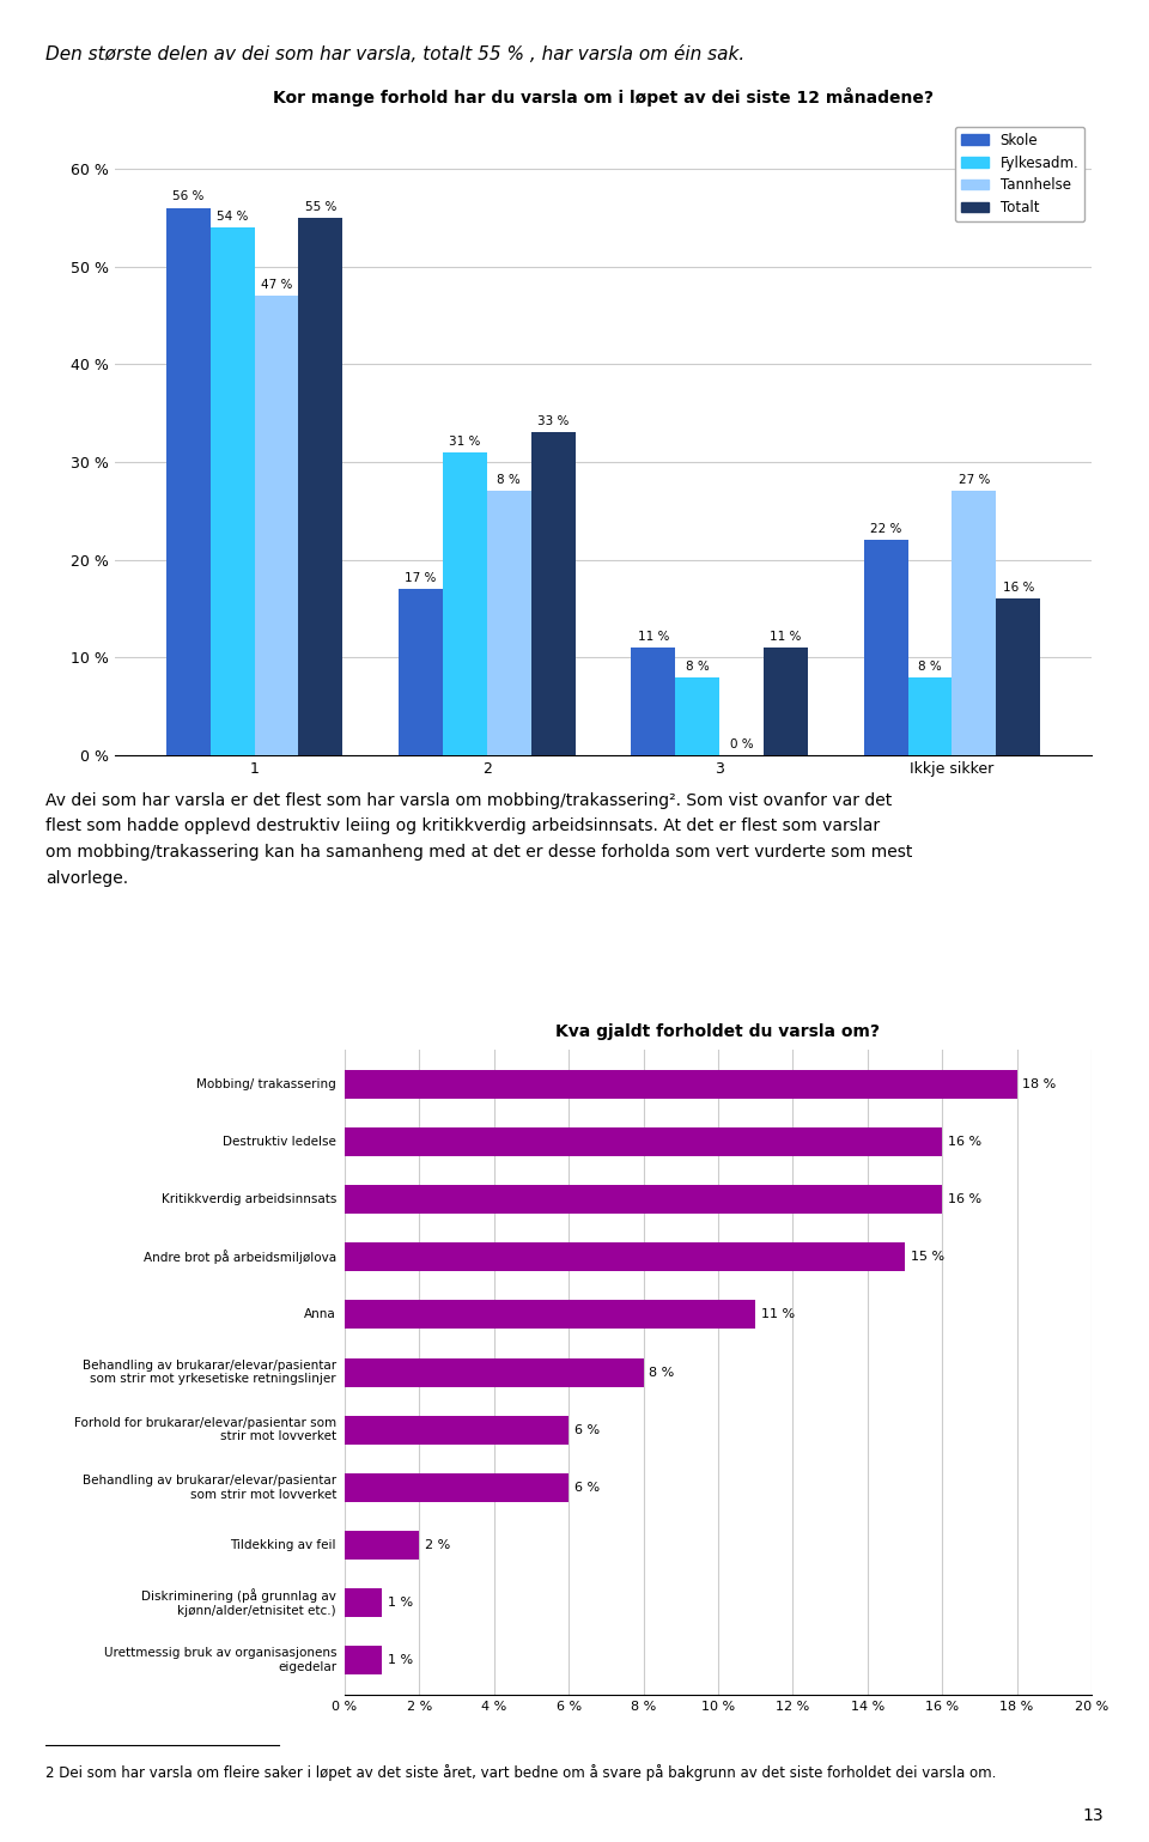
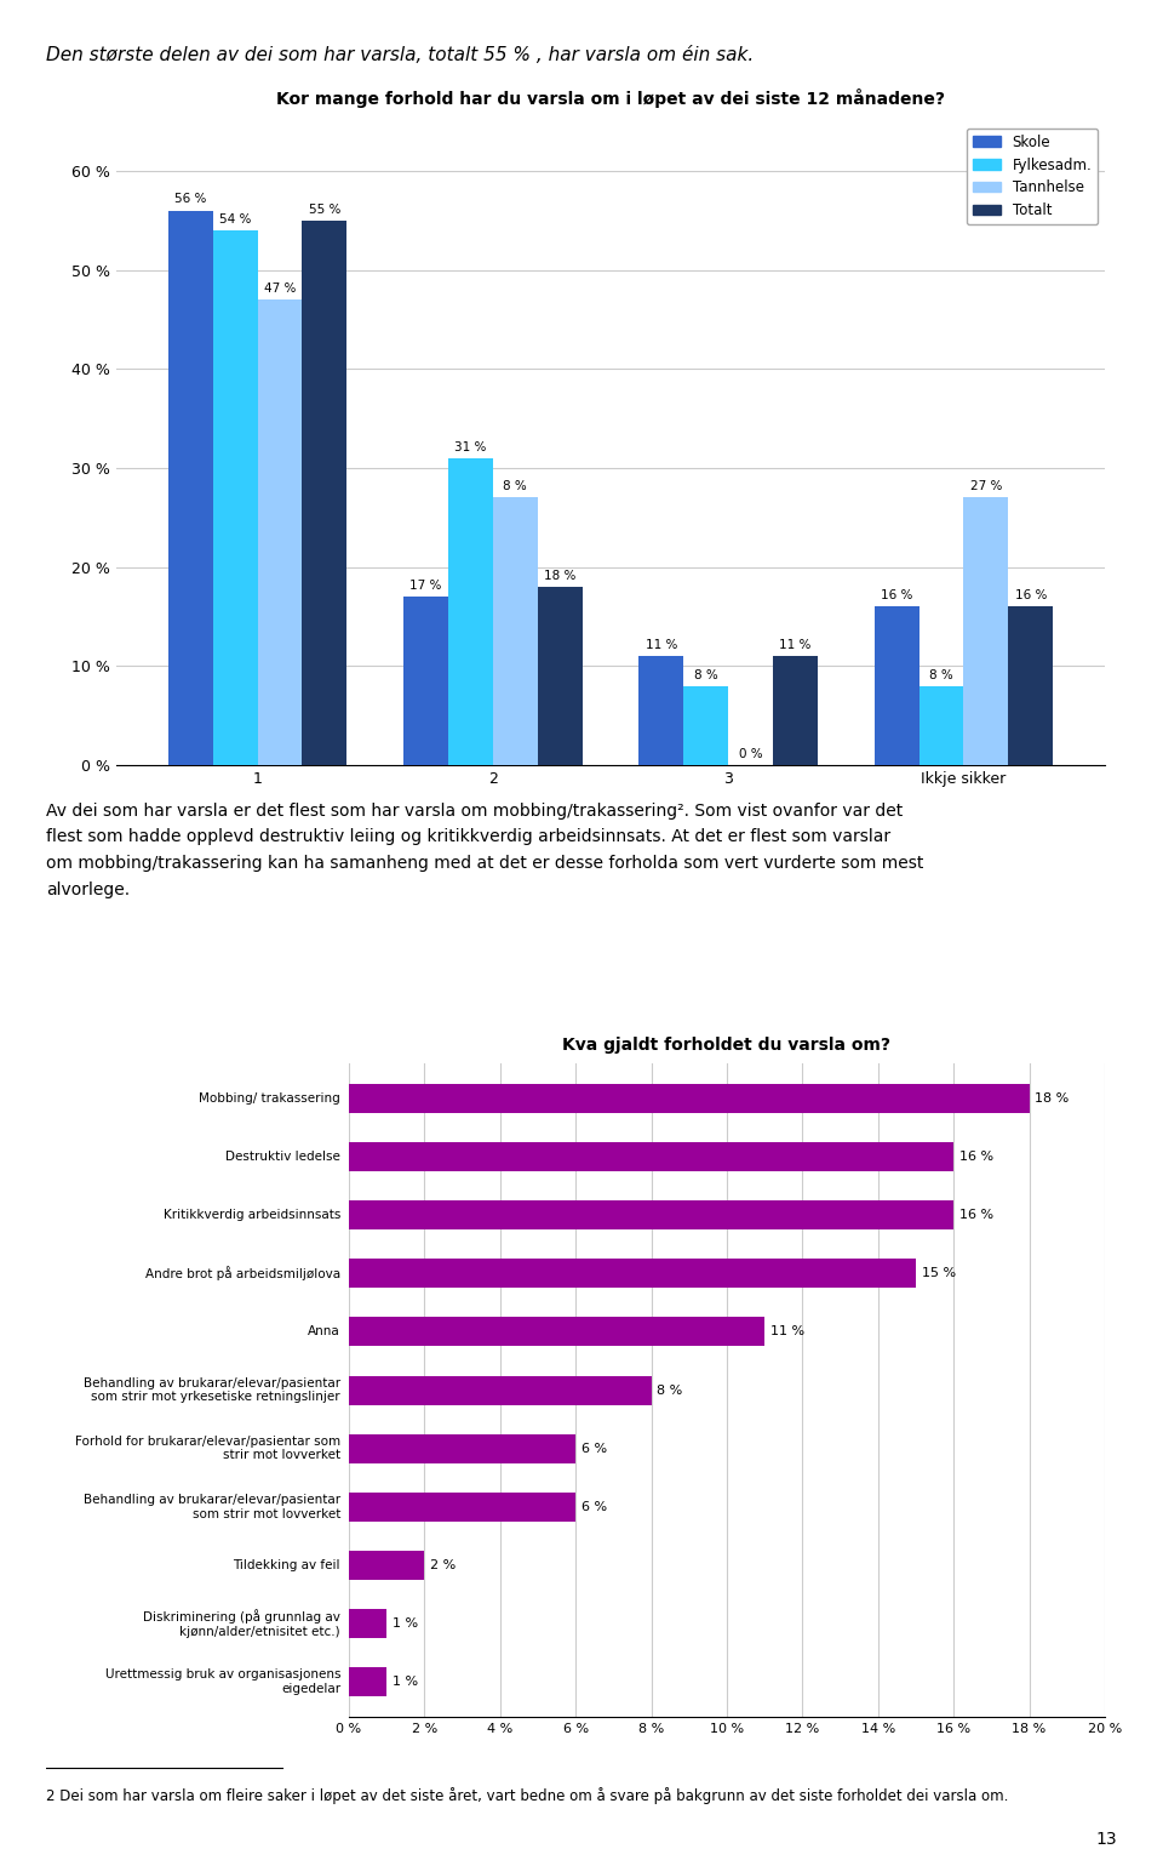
Totalt/2: 33 -> 18
Skole/Ikkje sikker: 22 -> 16
